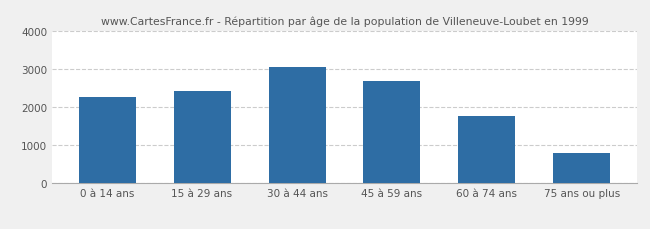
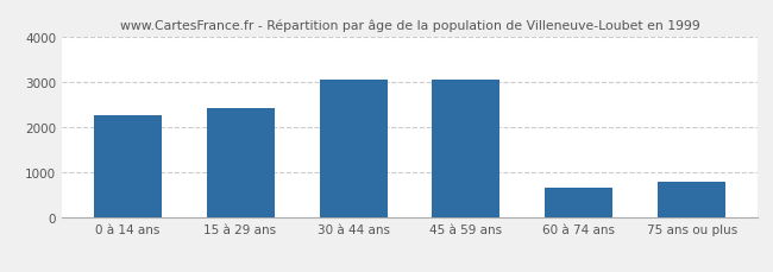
45 à 59 ans: 2700 -> 3050
60 à 74 ans: 1760 -> 650
